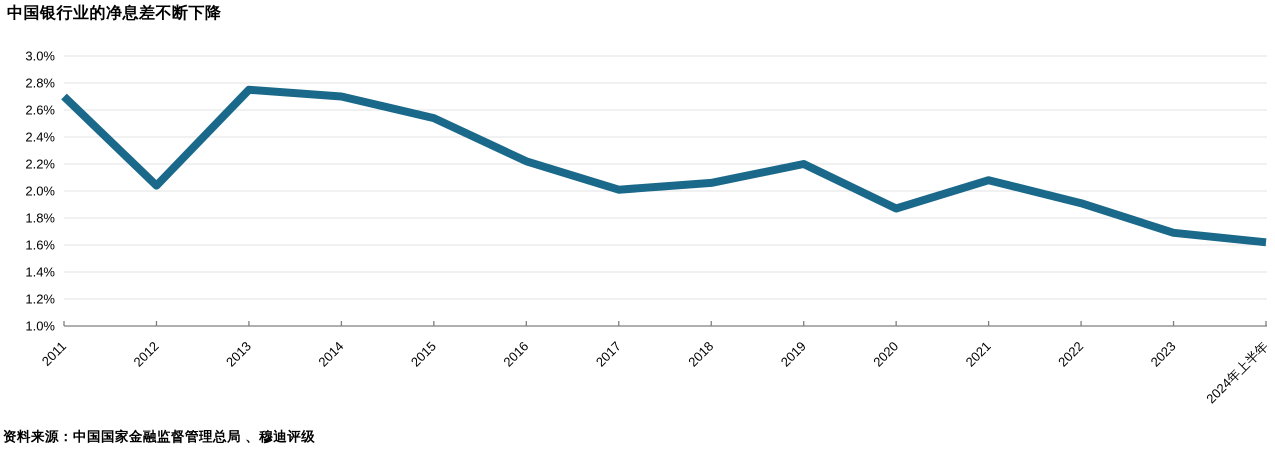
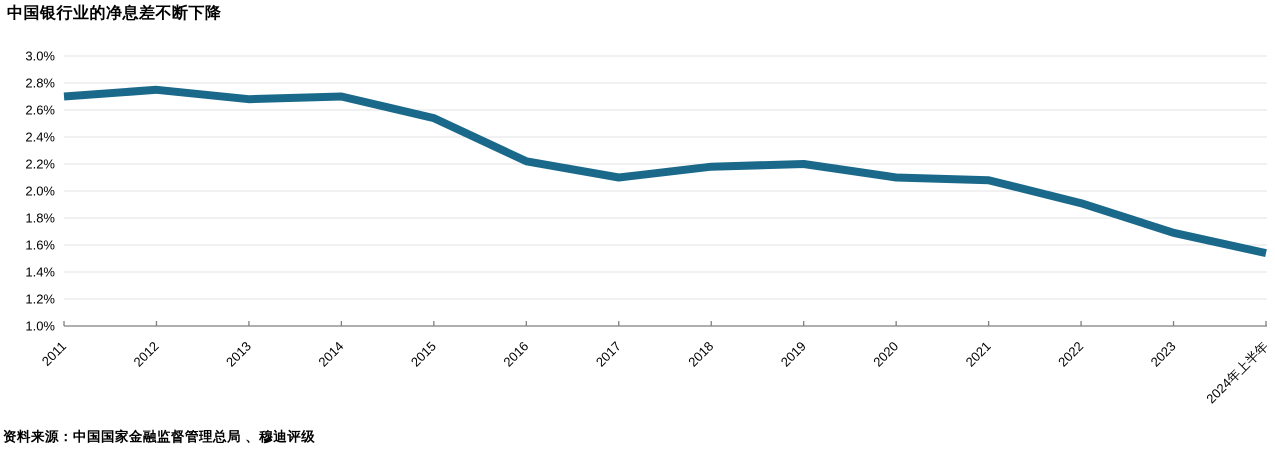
2012: 2.04% -> 2.75%
2013: 2.75% -> 2.68%
2017: 2.01% -> 2.10%
2018: 2.06% -> 2.18%
2020: 1.87% -> 2.10%
2024年上半年: 1.62% -> 1.54%
